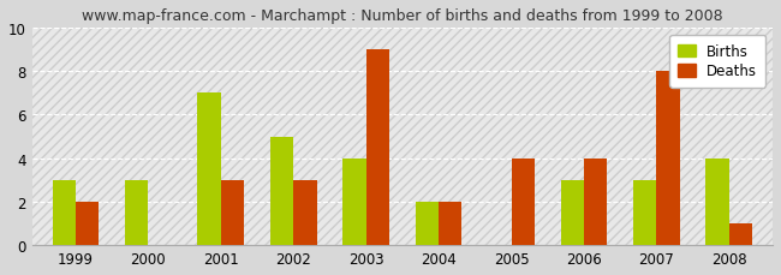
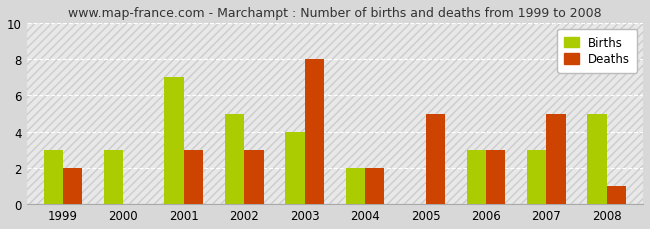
Deaths/2003: 9 -> 8
Deaths/2005: 4 -> 5
Deaths/2006: 4 -> 3
Deaths/2007: 8 -> 5
Births/2008: 4 -> 5
